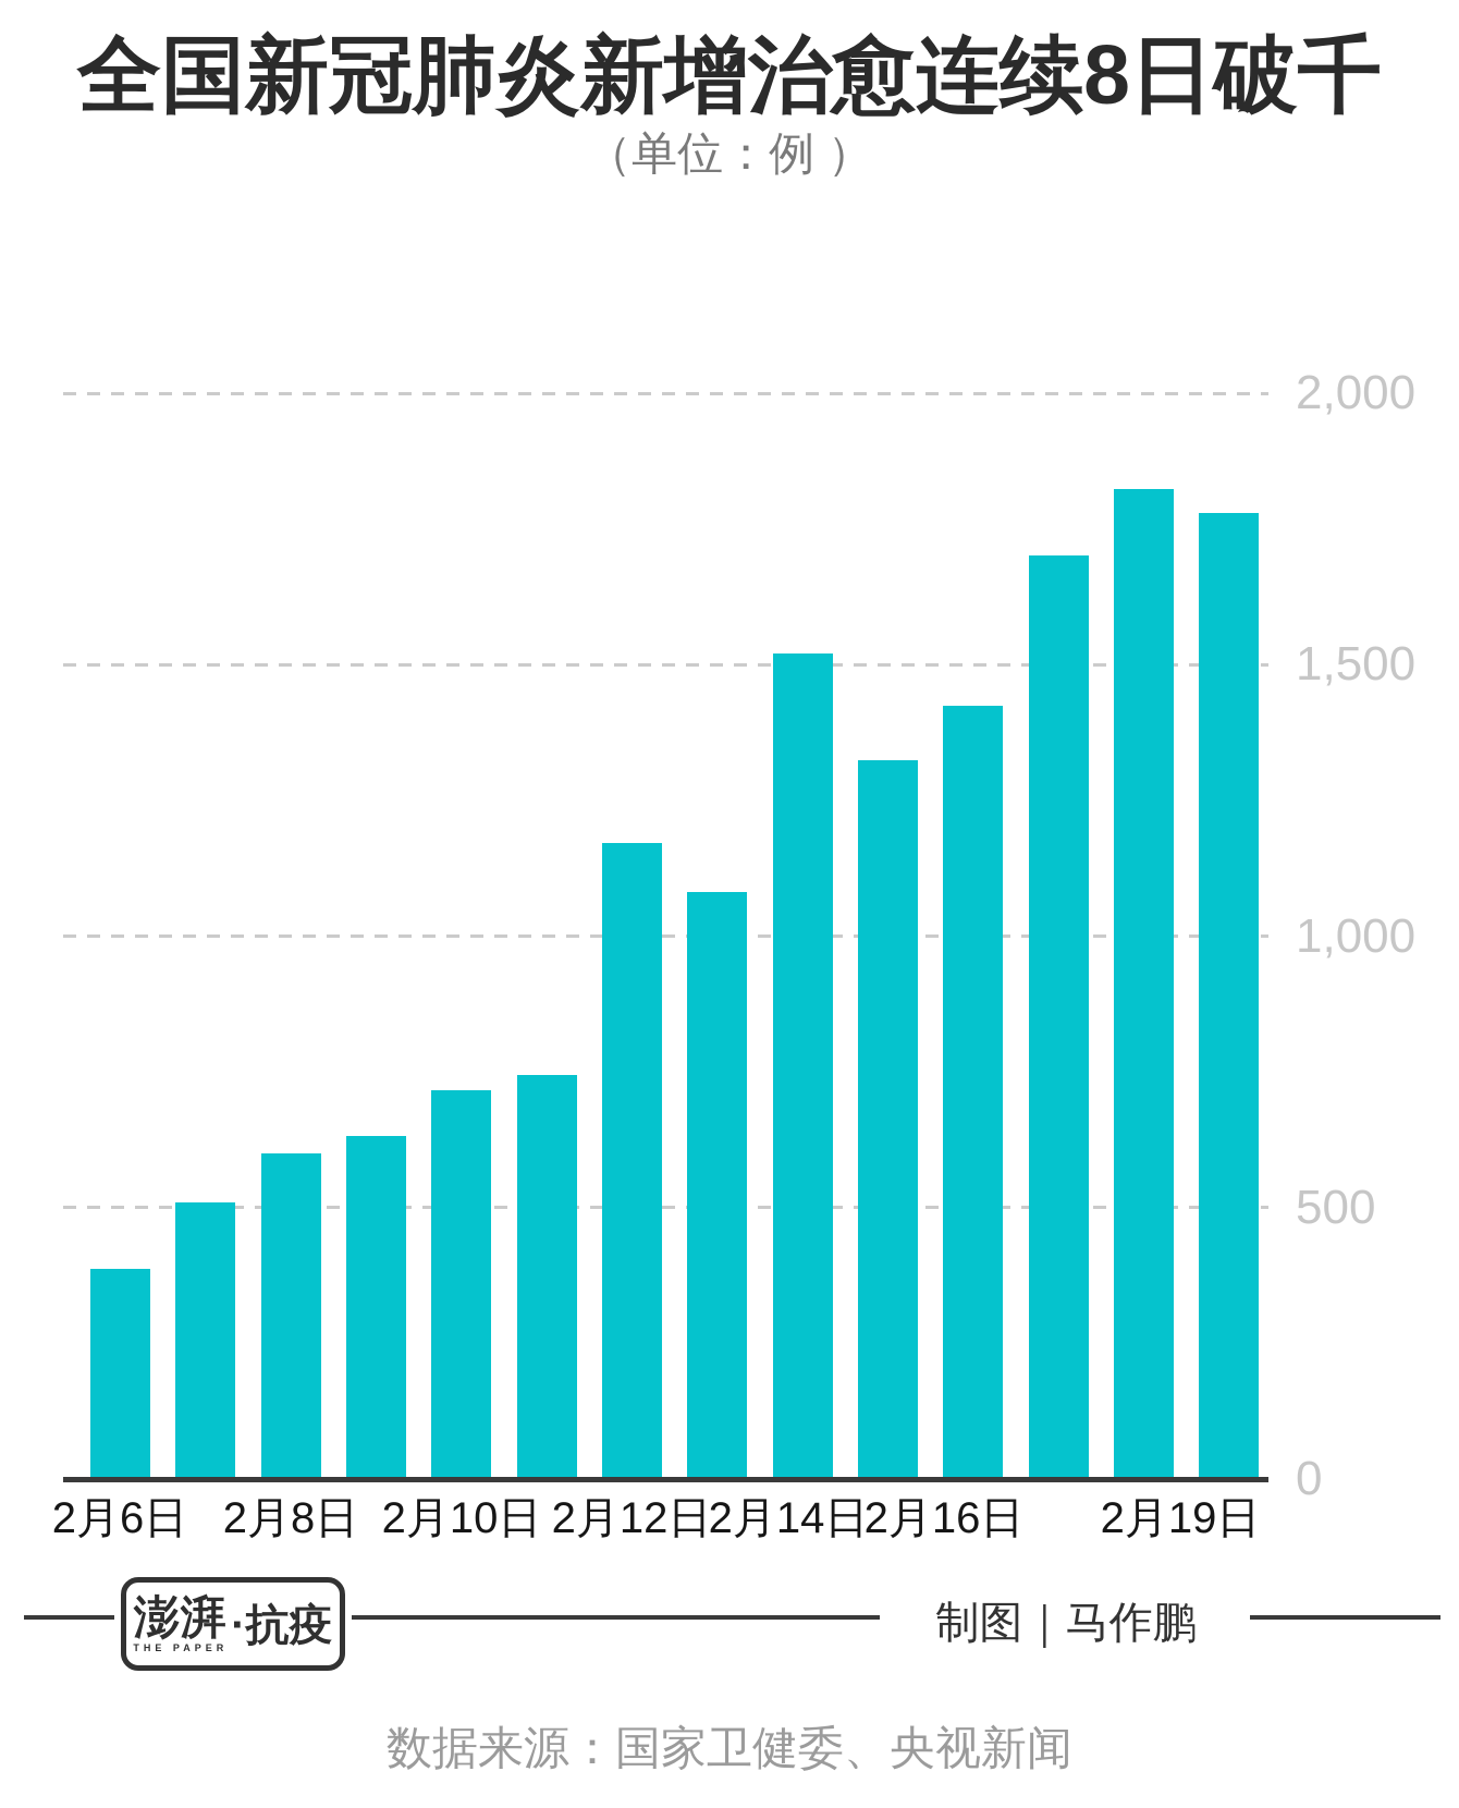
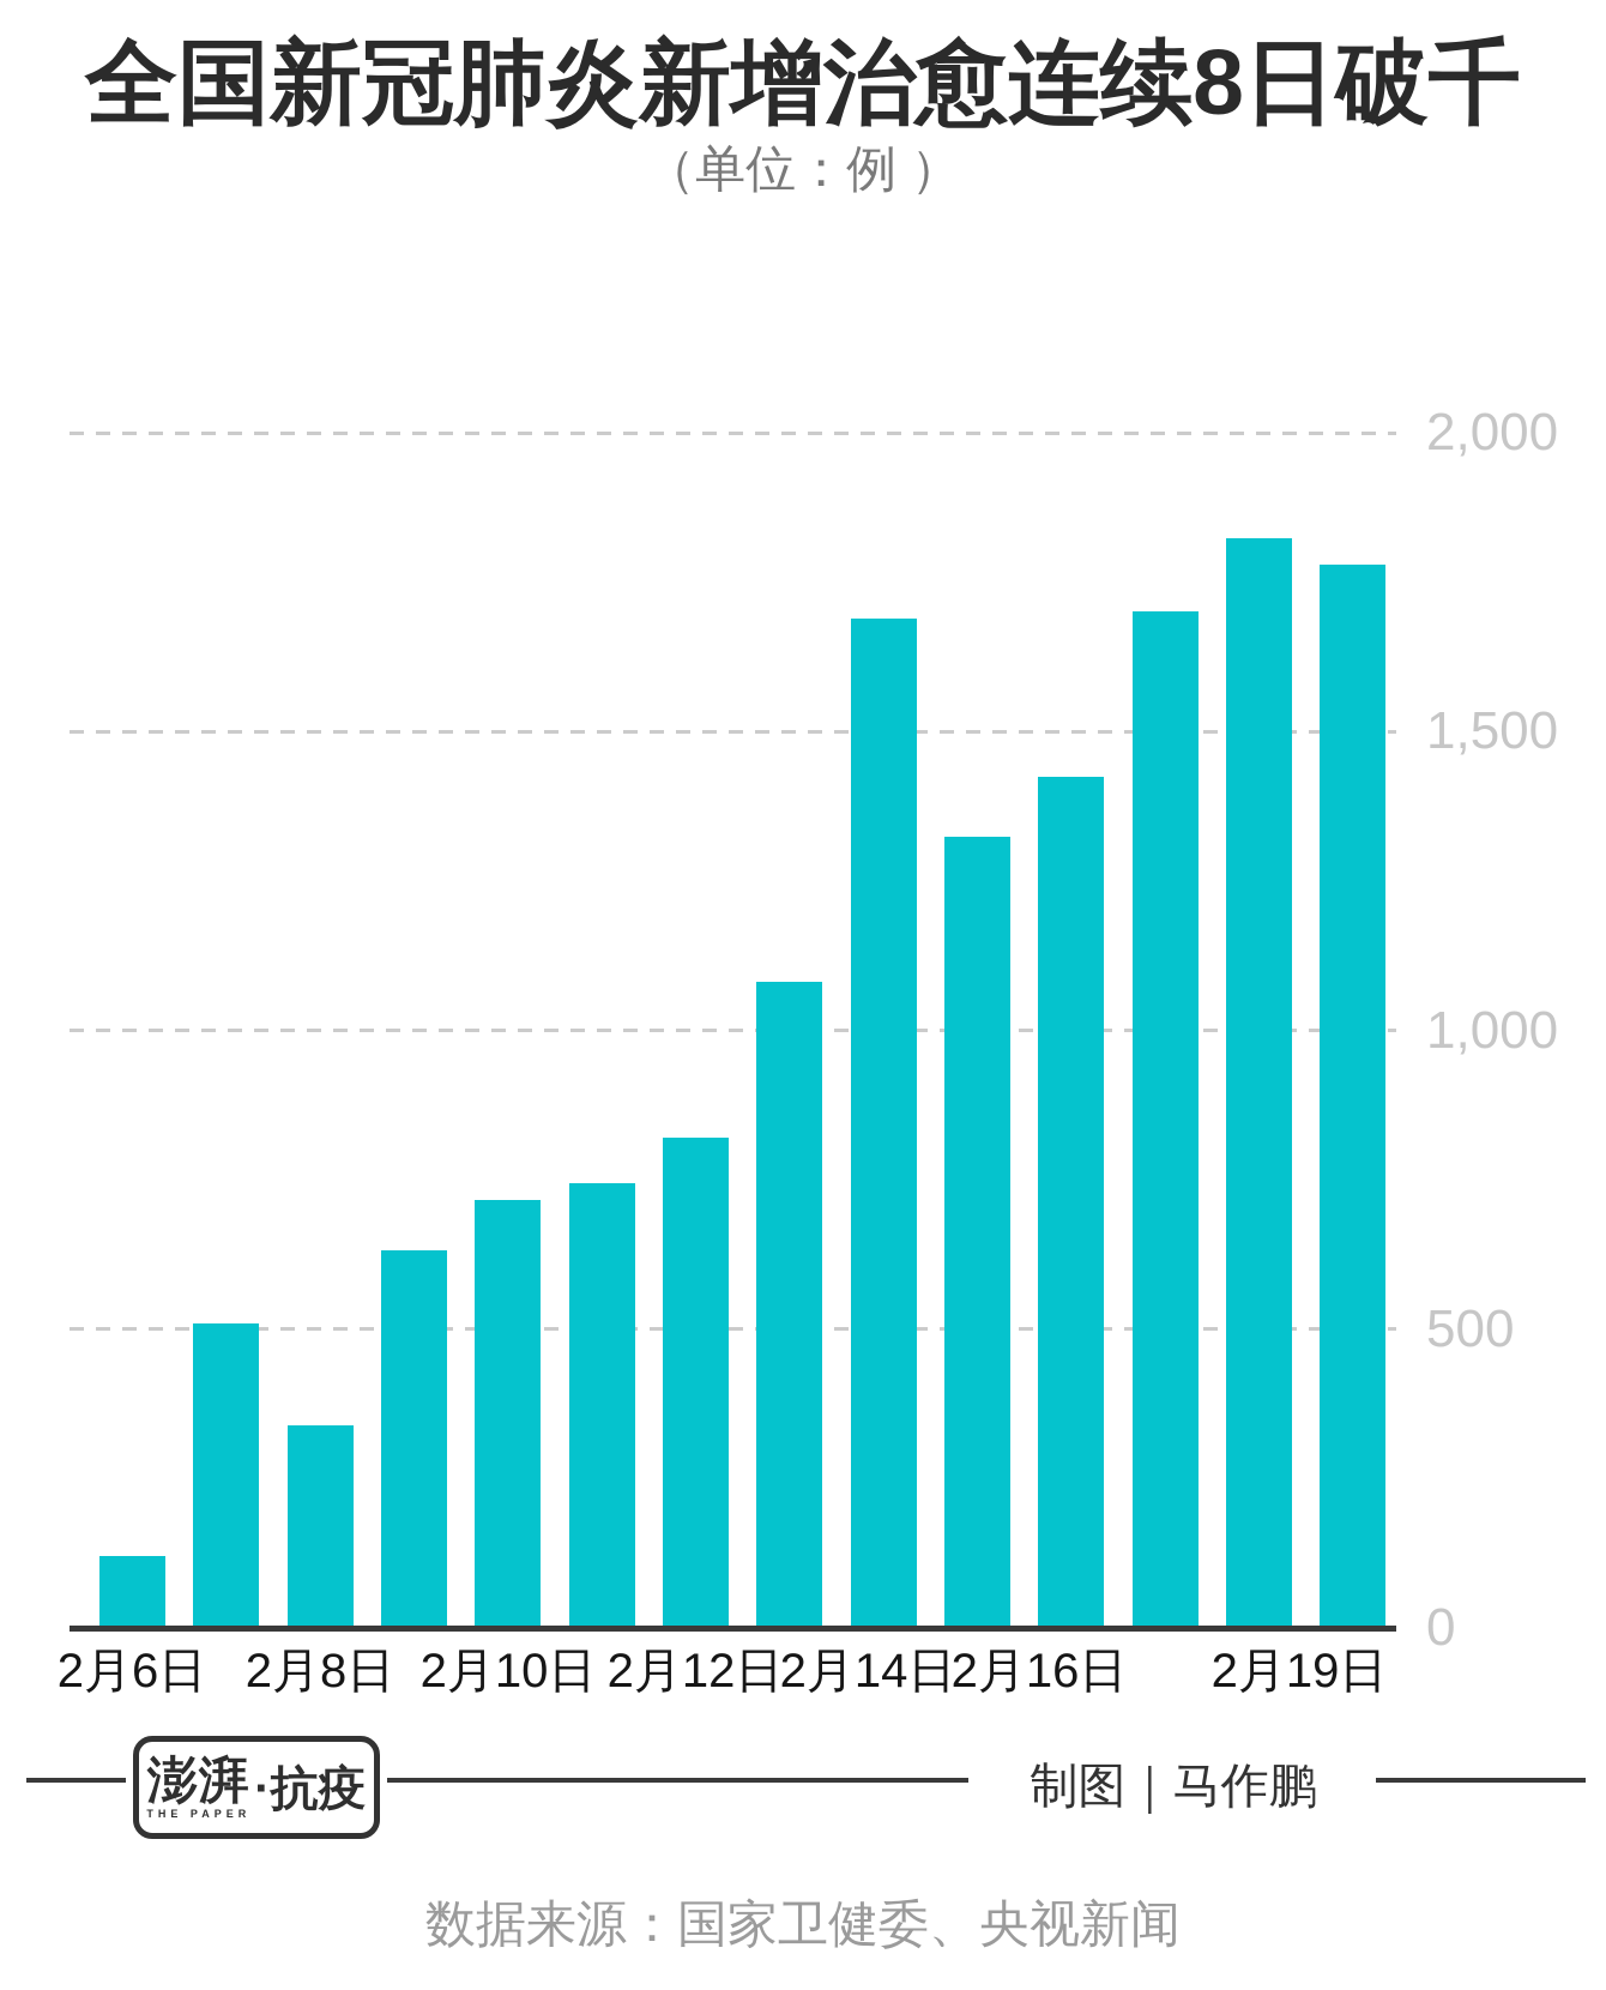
2月6日: 390 -> 120
2月8日: 600 -> 340
2月12日: 1170 -> 820
2月14日: 1520 -> 1690
